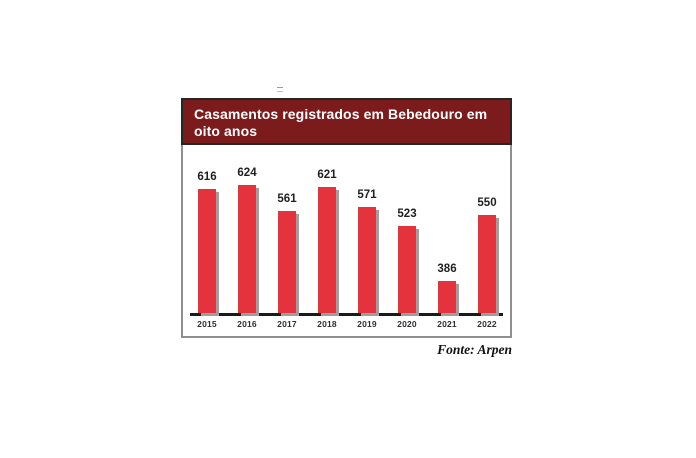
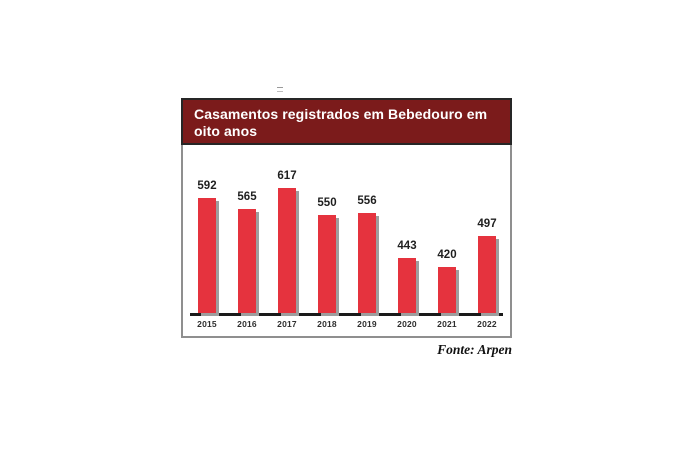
2015: 616 -> 592
2016: 624 -> 565
2017: 561 -> 617
2018: 621 -> 550
2019: 571 -> 556
2020: 523 -> 443
2021: 386 -> 420
2022: 550 -> 497
